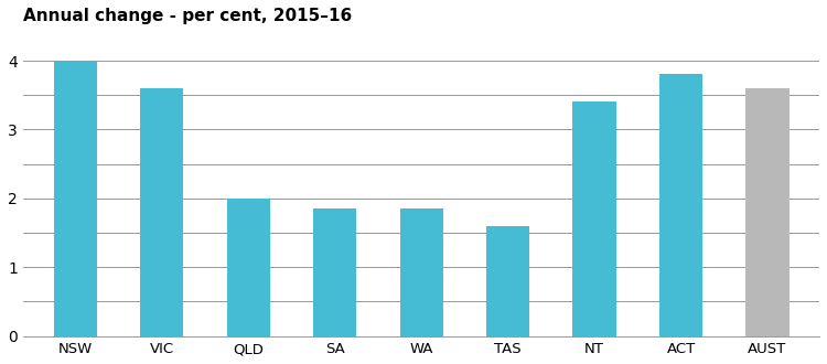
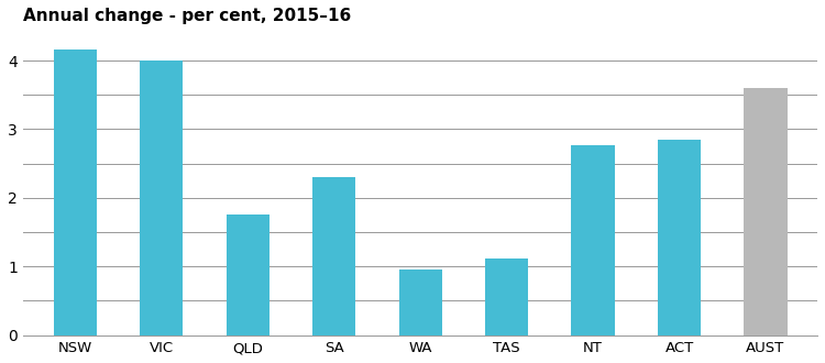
NSW: 4.00 -> 4.16
VIC: 3.60 -> 4.00
QLD: 2.00 -> 1.76
SA: 1.85 -> 2.30
WA: 1.85 -> 0.96
TAS: 1.60 -> 1.12
NT: 3.40 -> 2.76
ACT: 3.80 -> 2.84
